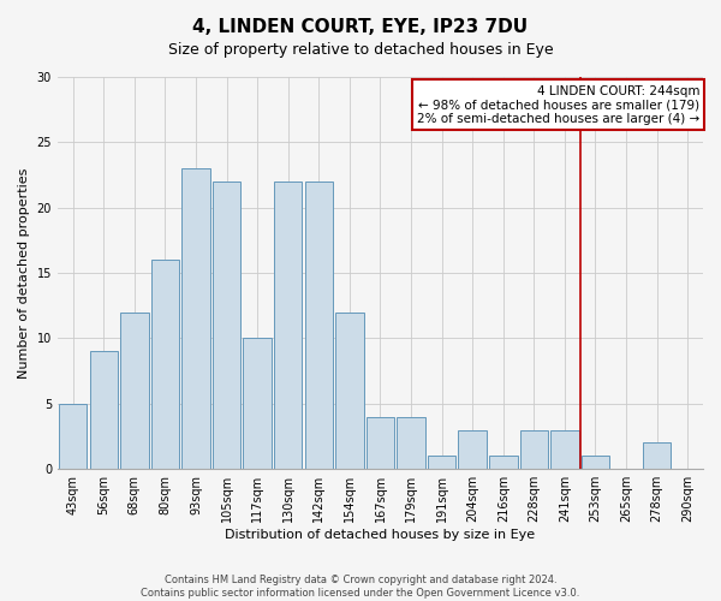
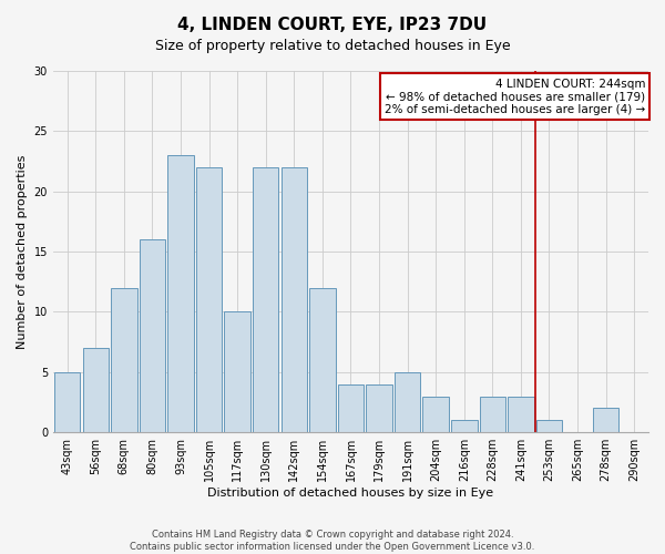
56sqm: 9 -> 7
191sqm: 1 -> 5
